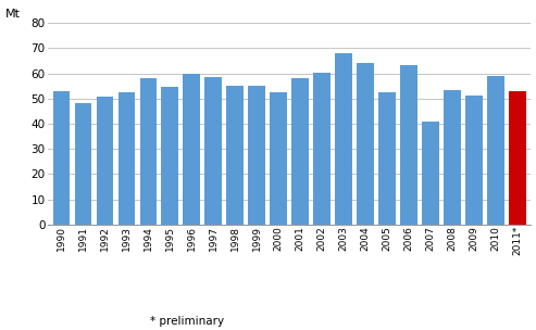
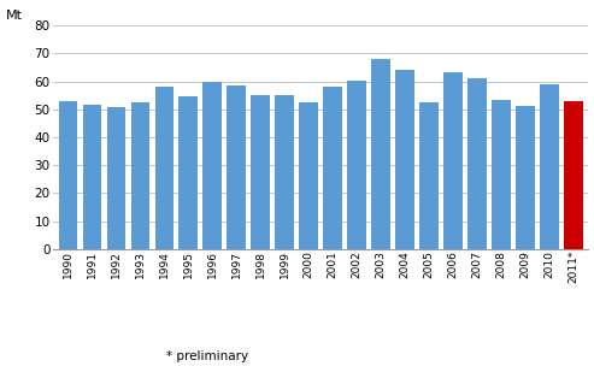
1991: 48.0 -> 51.5
2007: 41.0 -> 61.3
